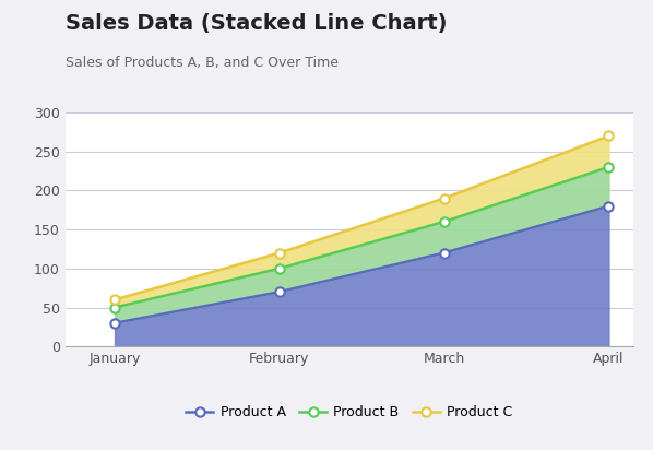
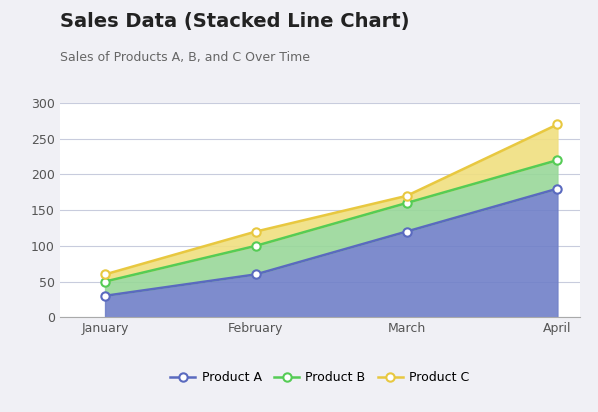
Product A/February: 70 -> 60
Product C/March: 190 -> 170
Product B/April: 230 -> 220
